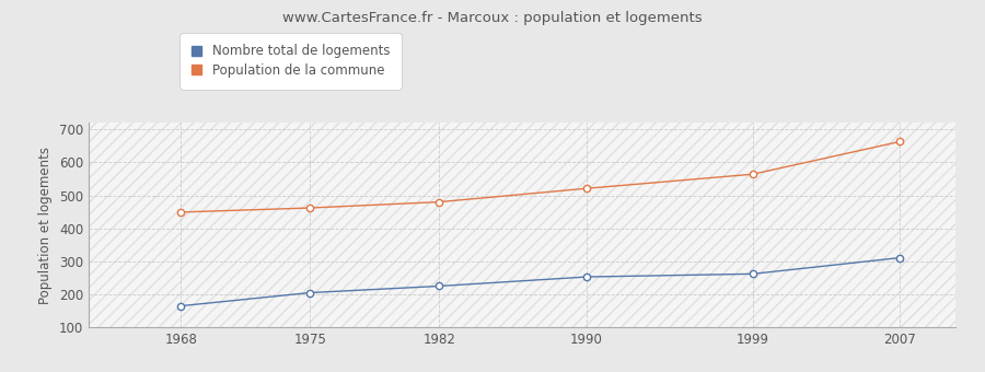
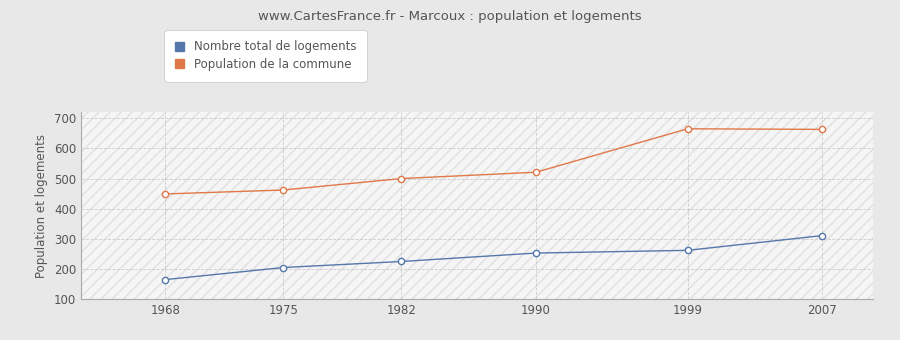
Population de la commune/1982: 480 -> 500
Population de la commune/1999: 564 -> 665
